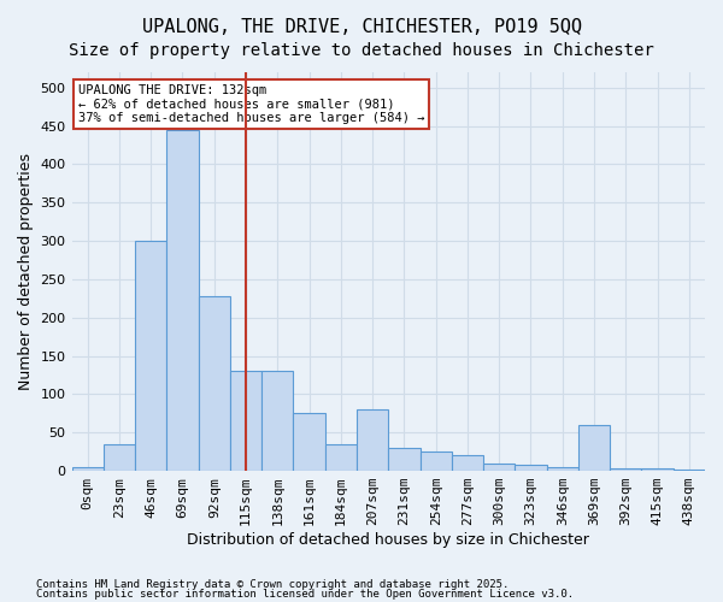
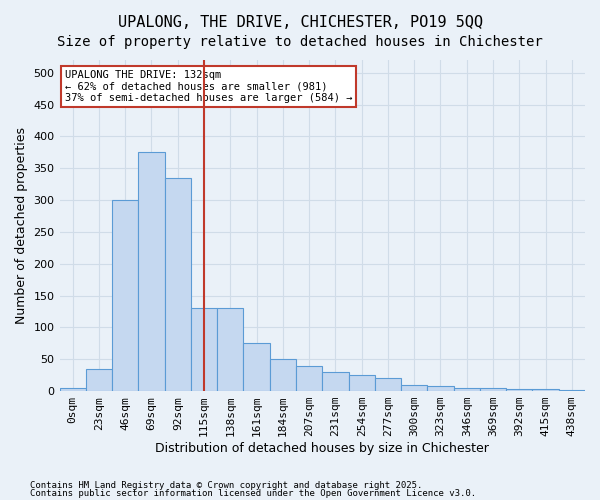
69sqm: 444 -> 375
92sqm: 228 -> 335
184sqm: 34 -> 50
207sqm: 80 -> 40
369sqm: 60 -> 5
